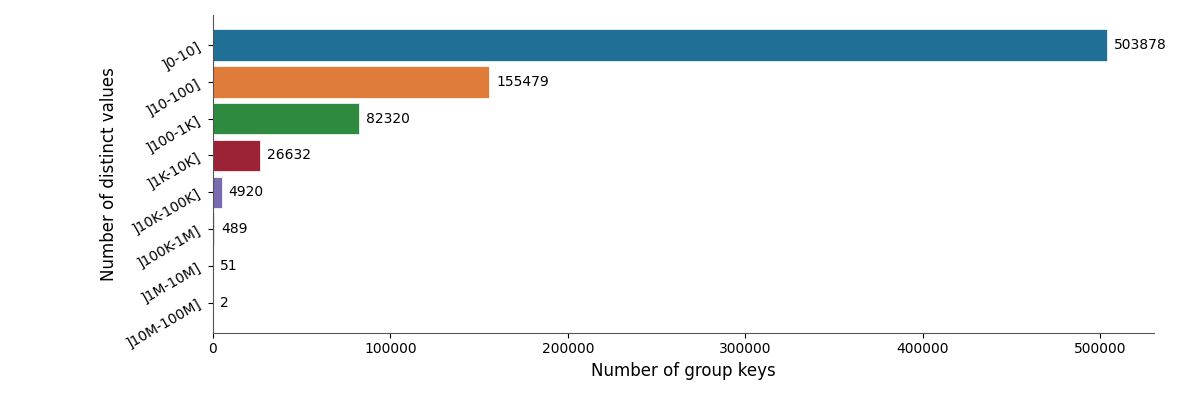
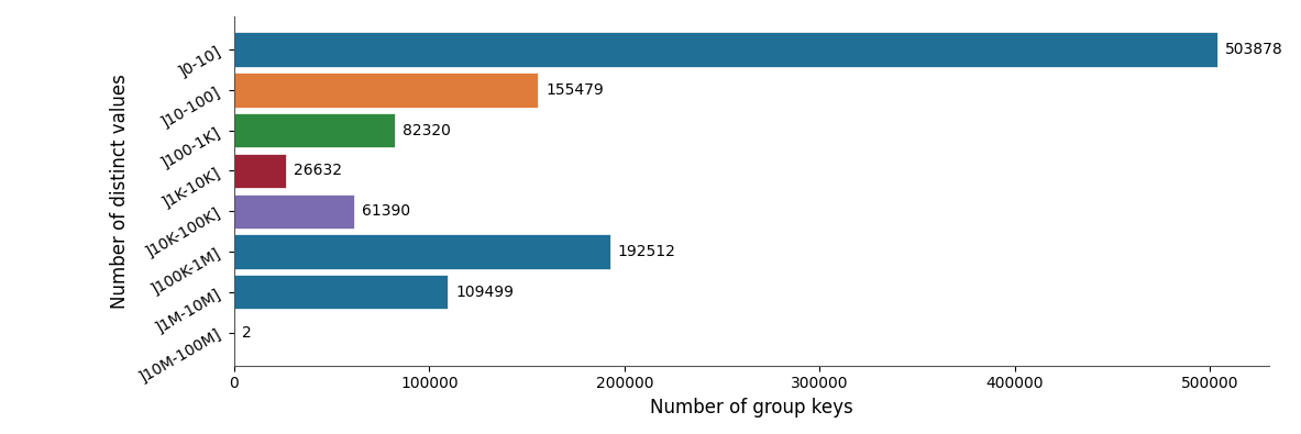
]10K-100K]: 4920 -> 61390
]100K-1M]: 489 -> 192512
]1M-10M]: 51 -> 109499
